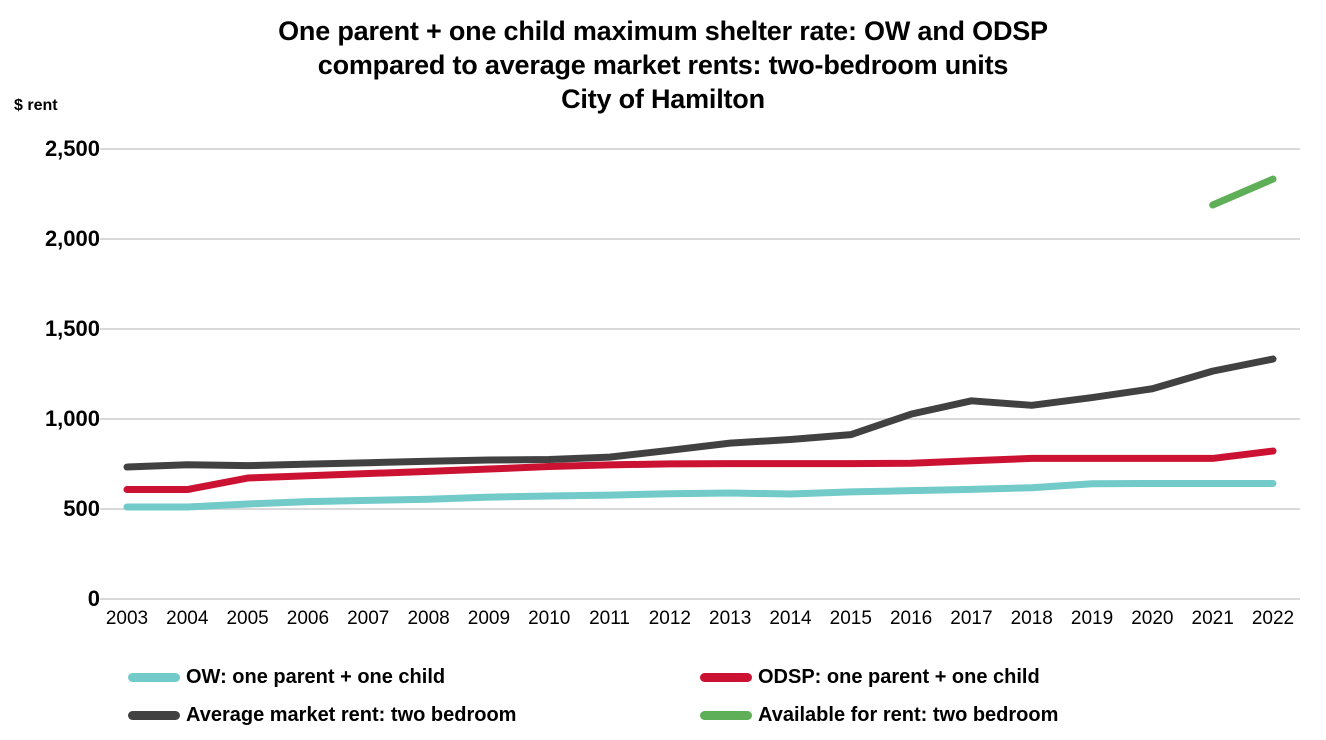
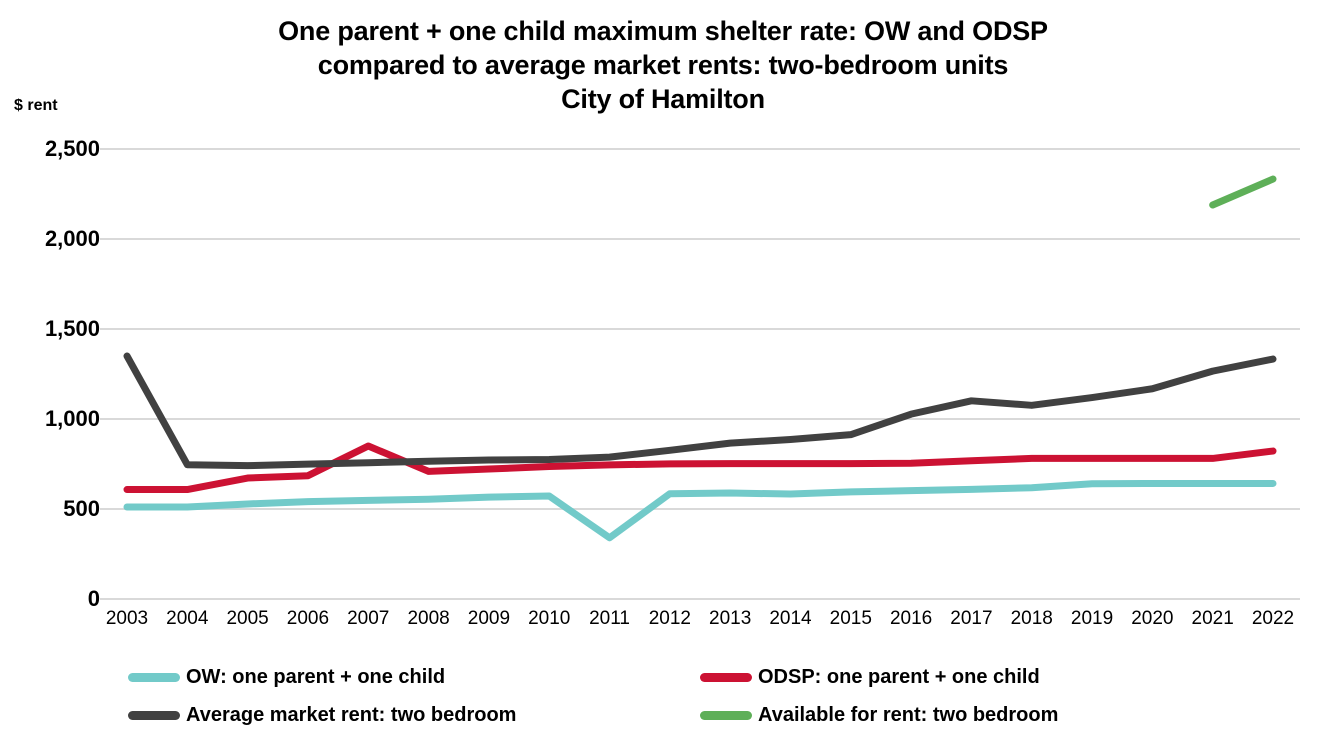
Average market rent: two bedroom/2003: 730 -> 1350
ODSP: one parent + one child/2007: 700 -> 850
OW: one parent + one child/2011: 580 -> 340
